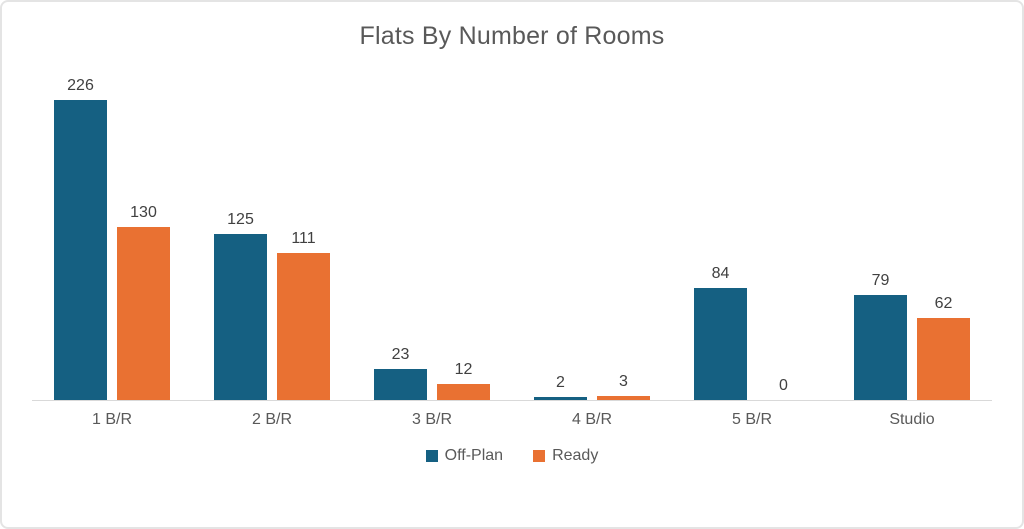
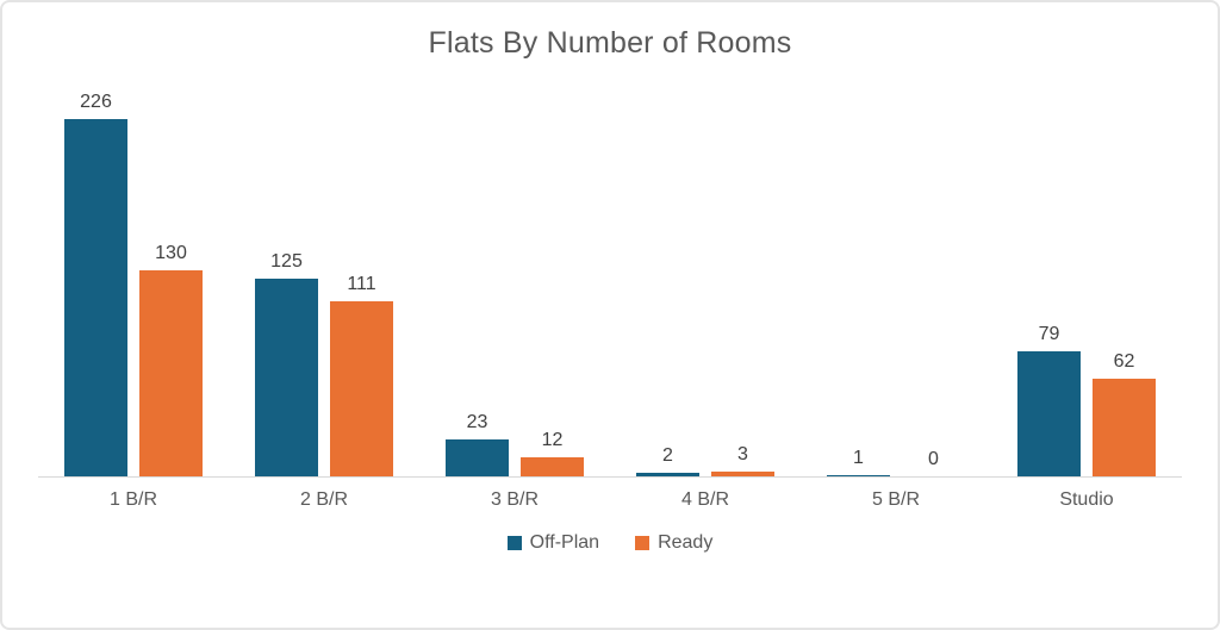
Off-Plan/5 B/R: 84 -> 1
